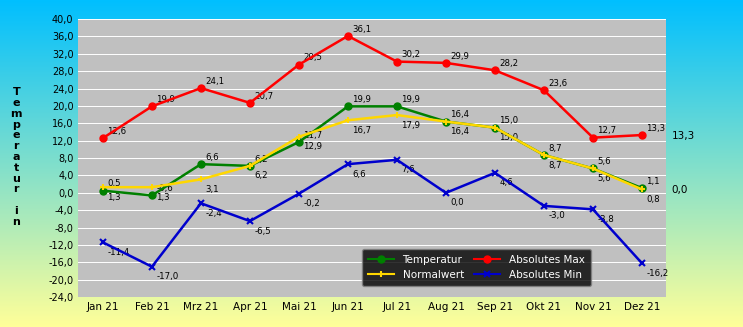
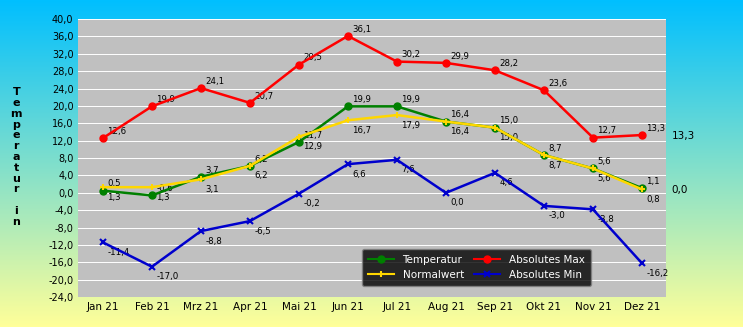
Temperatur/Mrz 21: 6,6 -> 3,7
Absolutes Min/Mrz 21: -2,4 -> -8,8
